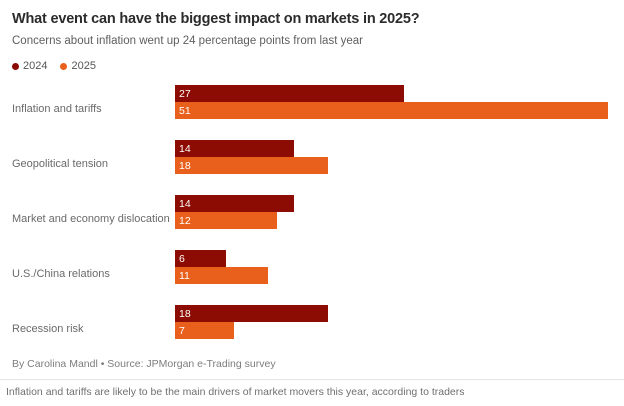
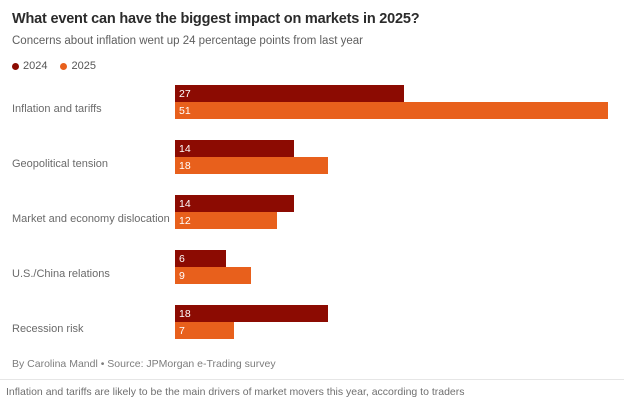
2025/U.S./China relations: 11 -> 9
